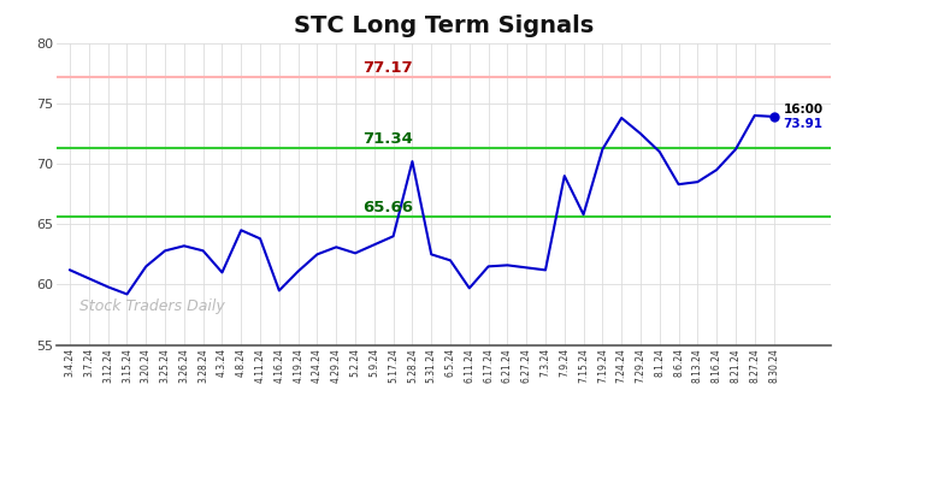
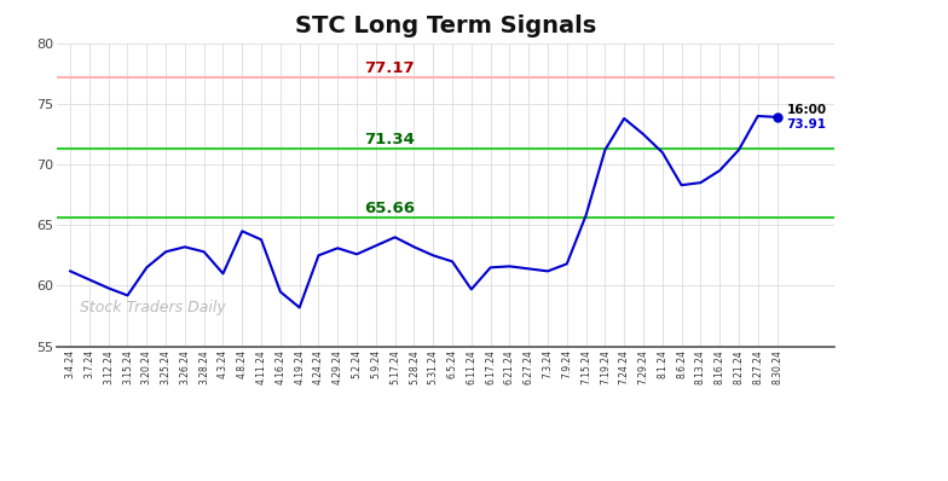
4.19.24: 61.1 -> 58.2
5.28.24: 70.2 -> 63.2
7.9.24: 69.0 -> 61.8
